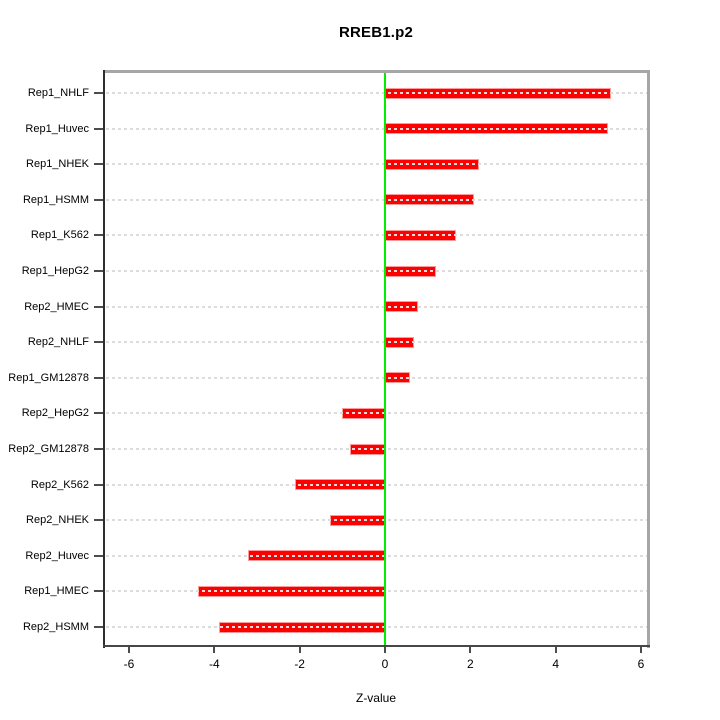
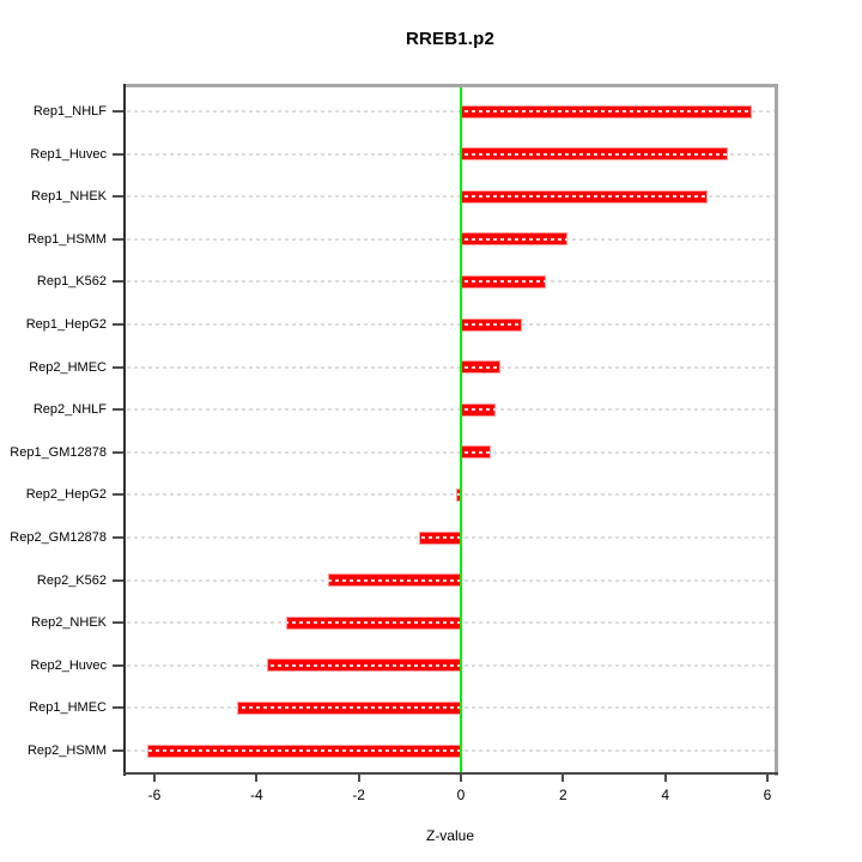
Rep1_NHLF: 5.3 -> 5.7
Rep1_NHEK: 2.2 -> 4.8
Rep2_HepG2: -1.0 -> -0.1
Rep2_K562: -2.1 -> -2.6
Rep2_NHEK: -1.3 -> -3.4
Rep2_Huvec: -3.2 -> -3.8
Rep2_HSMM: -3.9 -> -6.1
